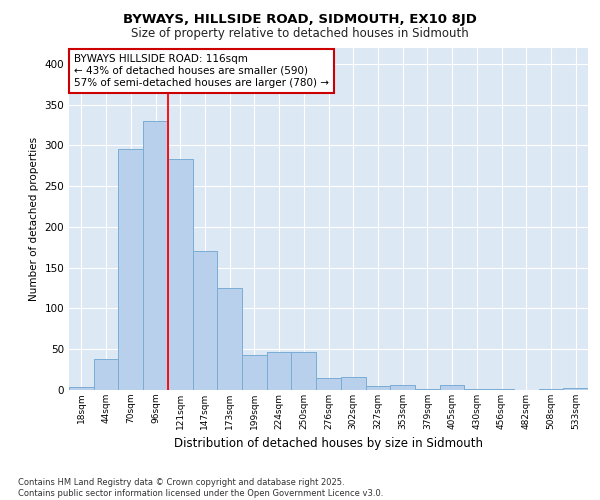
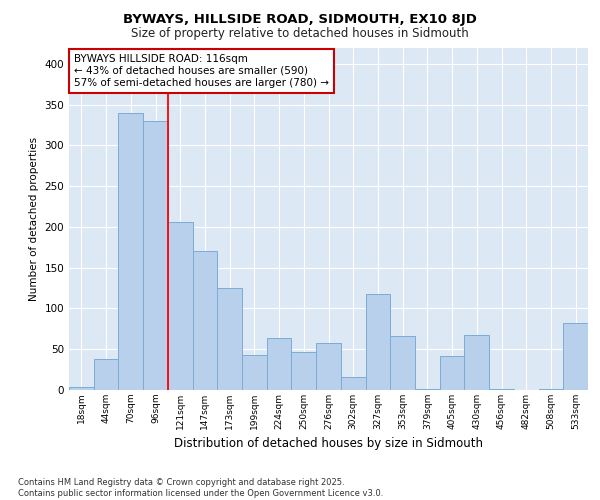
70sqm: 295 -> 340
121sqm: 283 -> 206
224sqm: 46 -> 64
276sqm: 15 -> 58
327sqm: 5 -> 118
353sqm: 6 -> 66
405sqm: 6 -> 42
430sqm: 1 -> 68
533sqm: 3 -> 82
